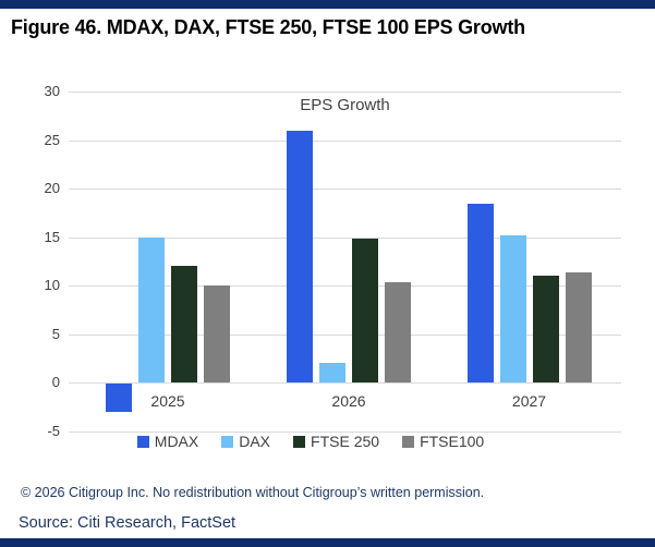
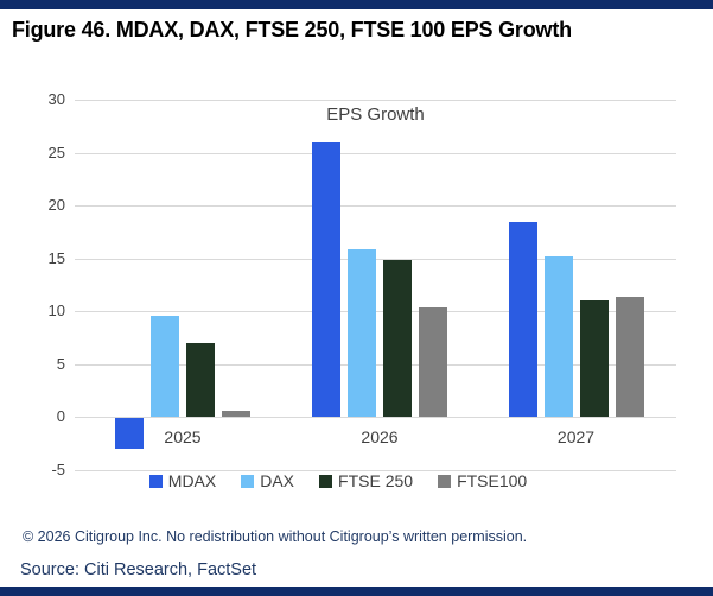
DAX/2025: 15 -> 10
FTSE 250/2025: 12 -> 7
FTSE100/2025: 10 -> 1
DAX/2026: 2 -> 16
